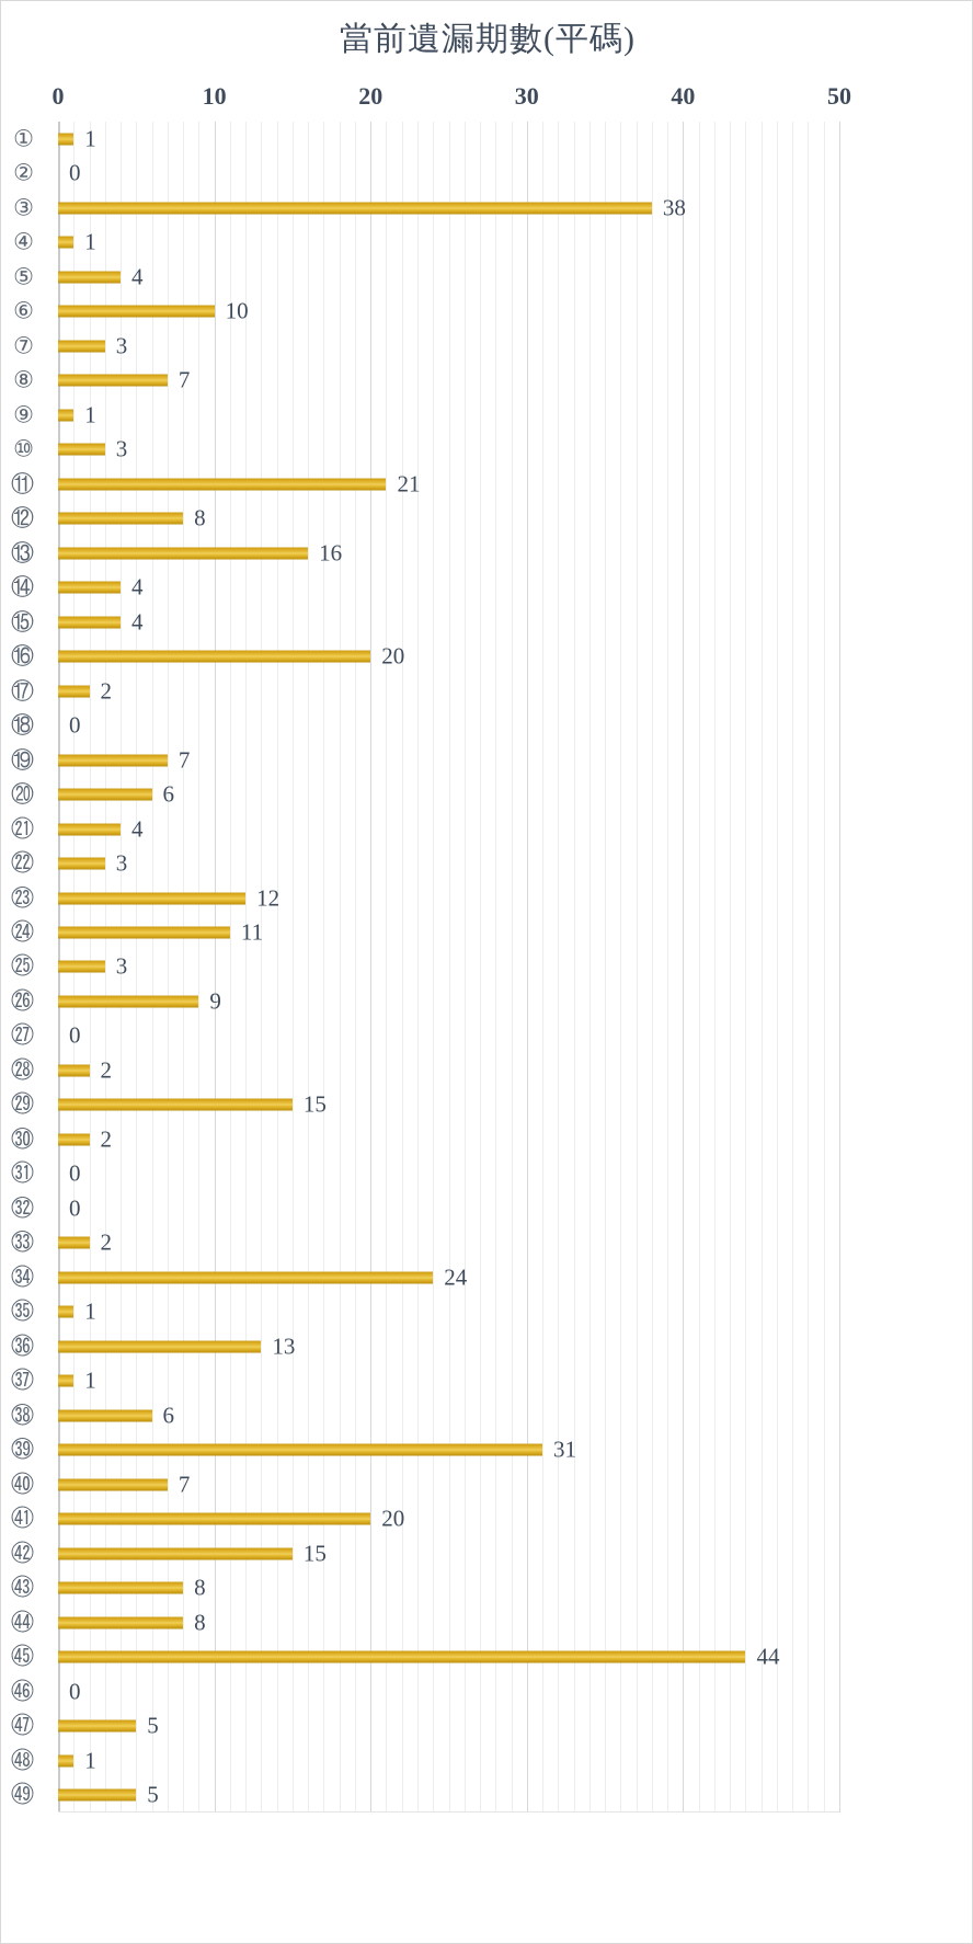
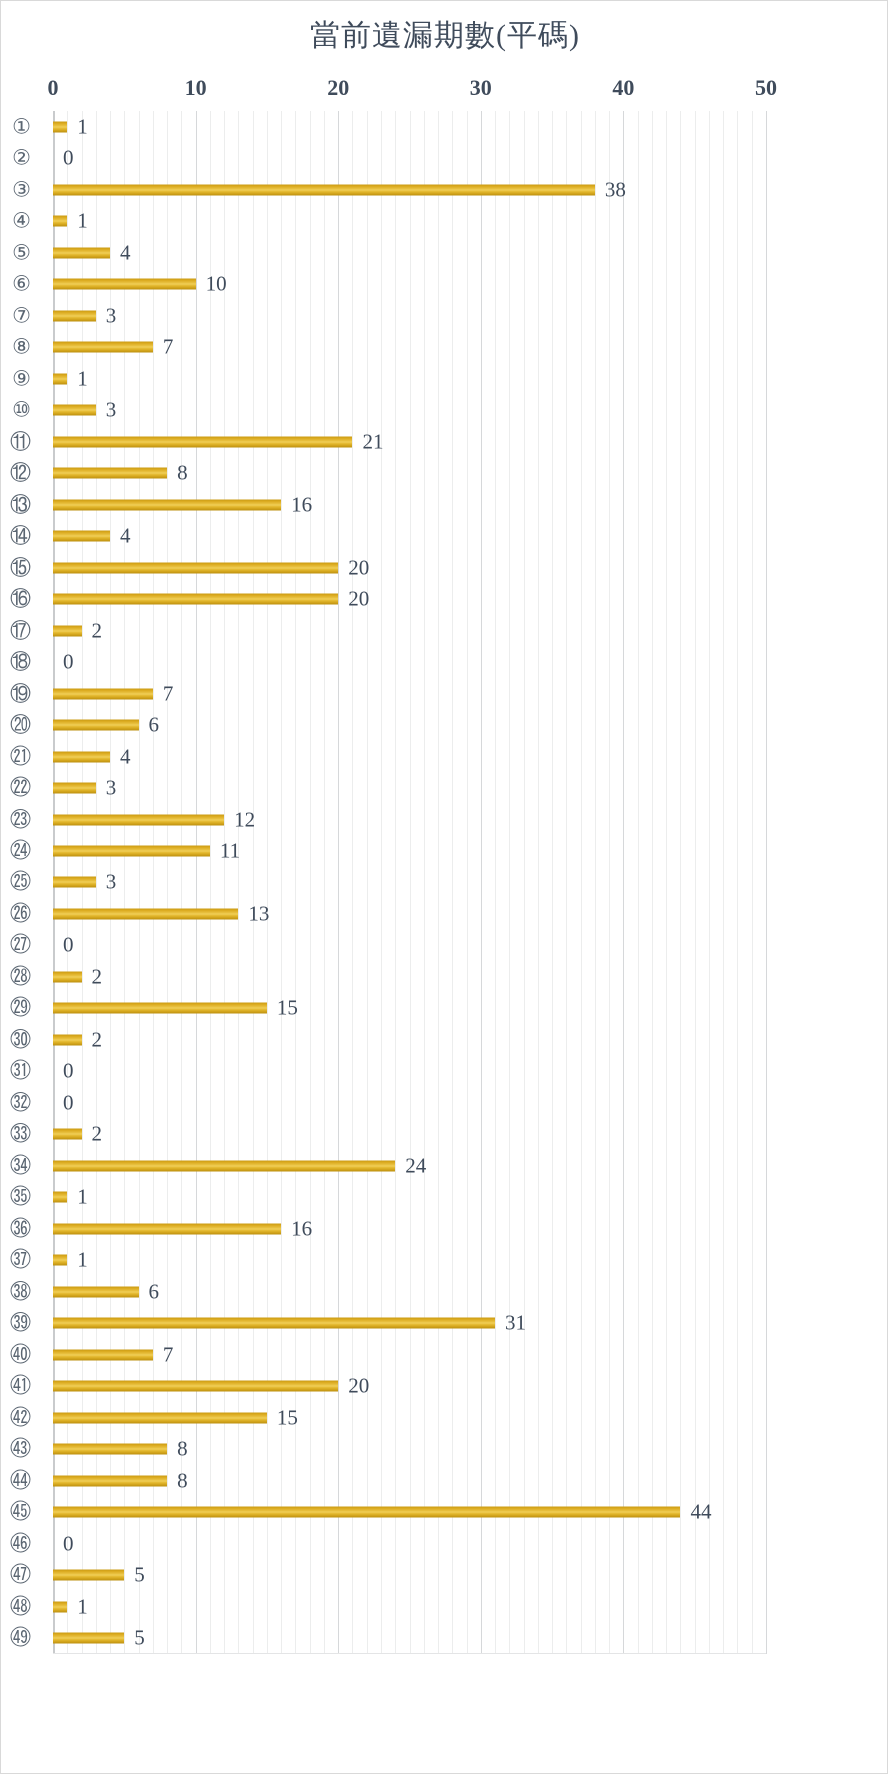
⑮: 4 -> 20
㉖: 9 -> 13
㊱: 13 -> 16
